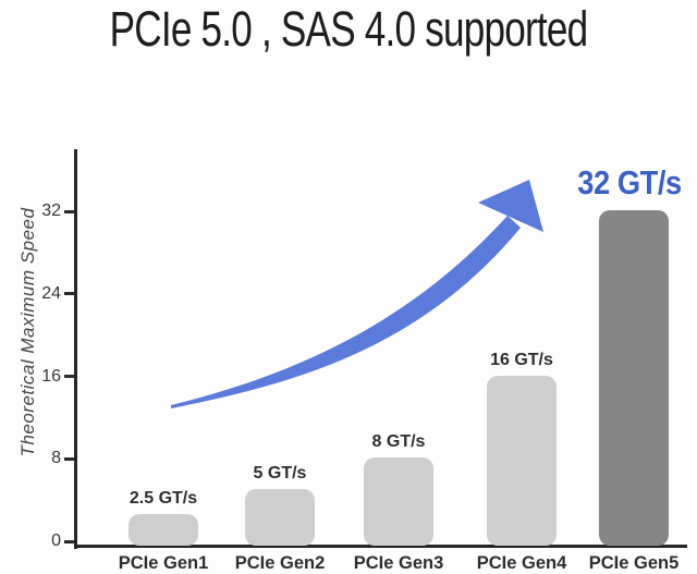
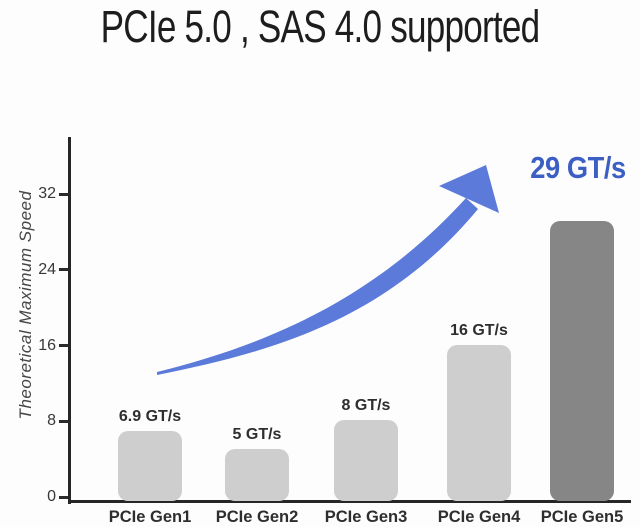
PCIe Gen1: 2.5 -> 6.9
PCIe Gen5: 32 -> 29
